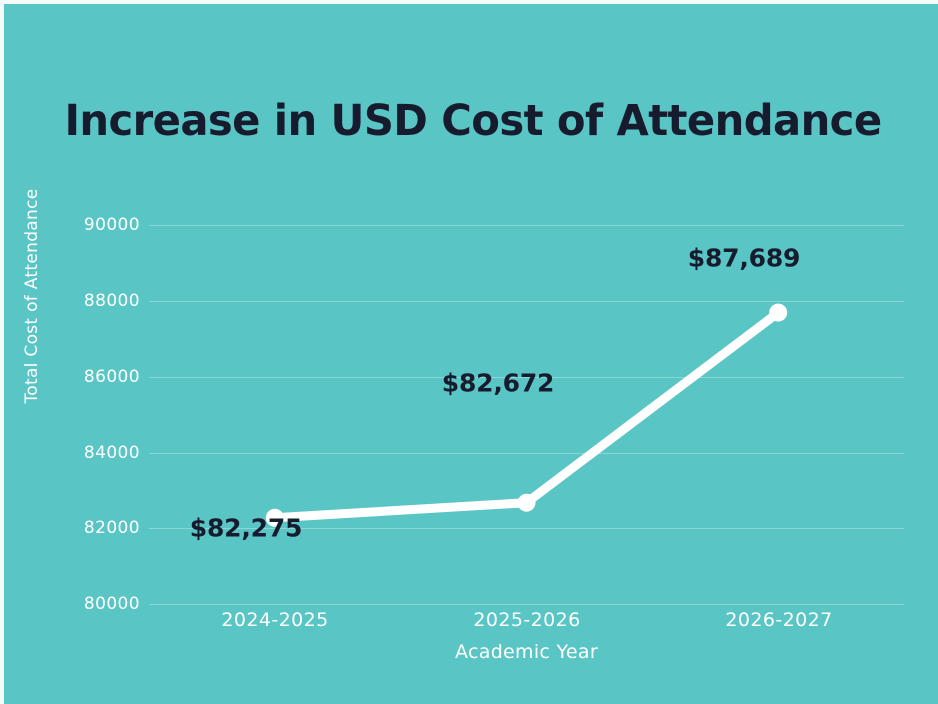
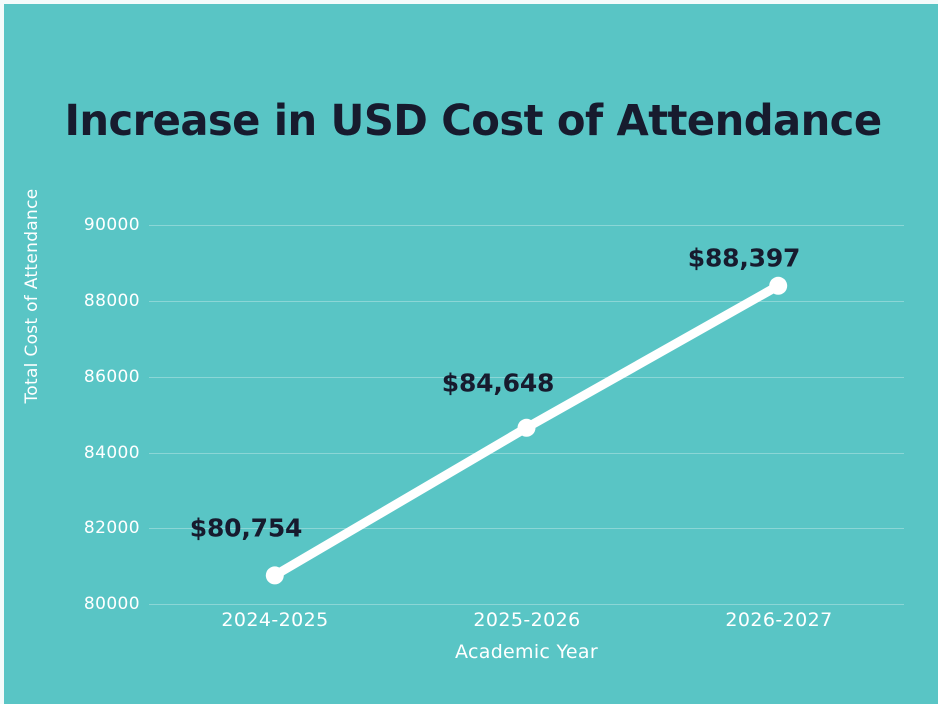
2024-2025: $82,275 -> $80,754
2025-2026: $82,672 -> $84,648
2026-2027: $87,689 -> $88,397
